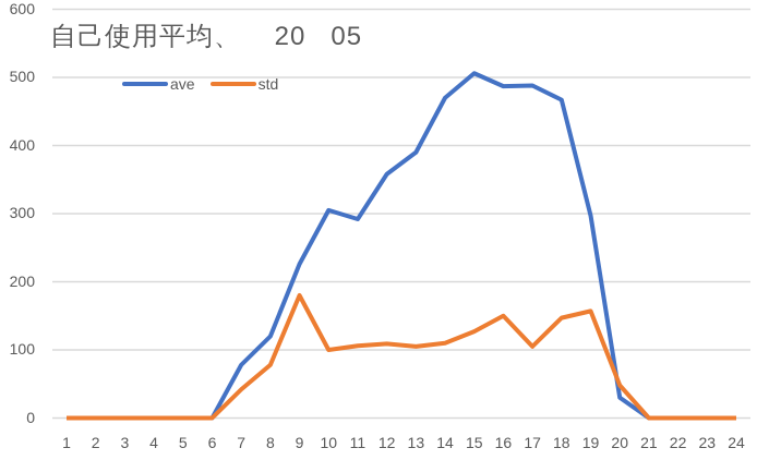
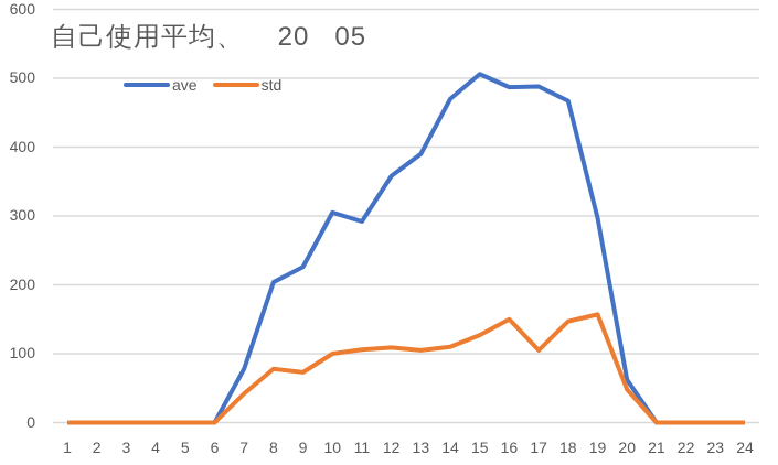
ave/8: 120 -> 200
std/9: 180 -> 70
ave/20: 30 -> 60
